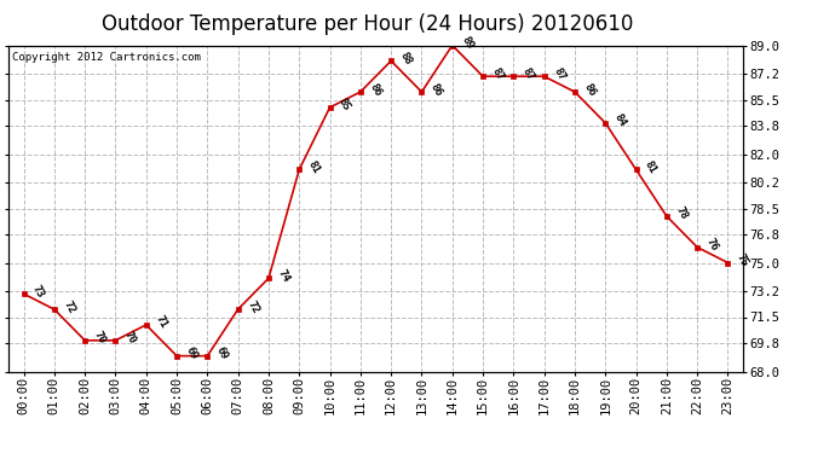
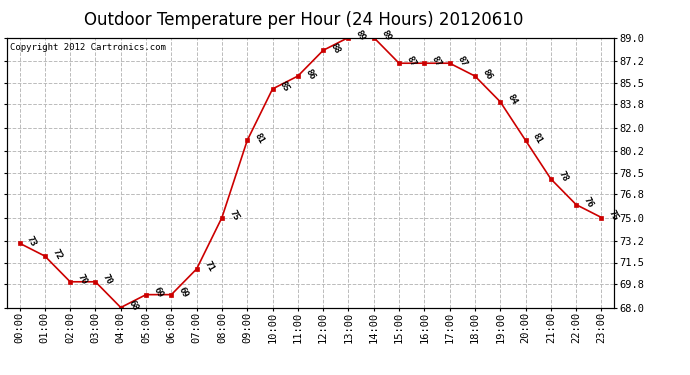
04:00: 71 -> 68
07:00: 72 -> 71
08:00: 74 -> 75
13:00: 86 -> 89
